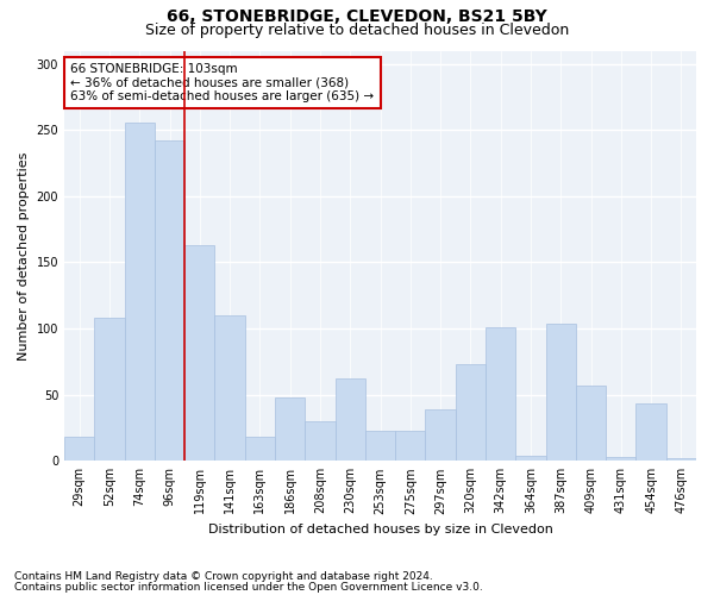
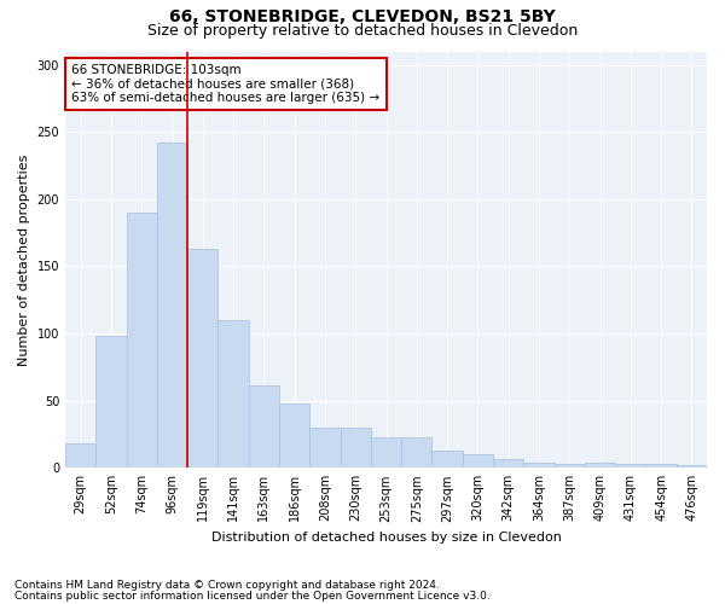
52sqm: 108 -> 98
74sqm: 256 -> 190
163sqm: 18 -> 61
230sqm: 62 -> 30
297sqm: 39 -> 13
320sqm: 73 -> 10
342sqm: 101 -> 7
387sqm: 104 -> 3
409sqm: 57 -> 4
454sqm: 43 -> 3
